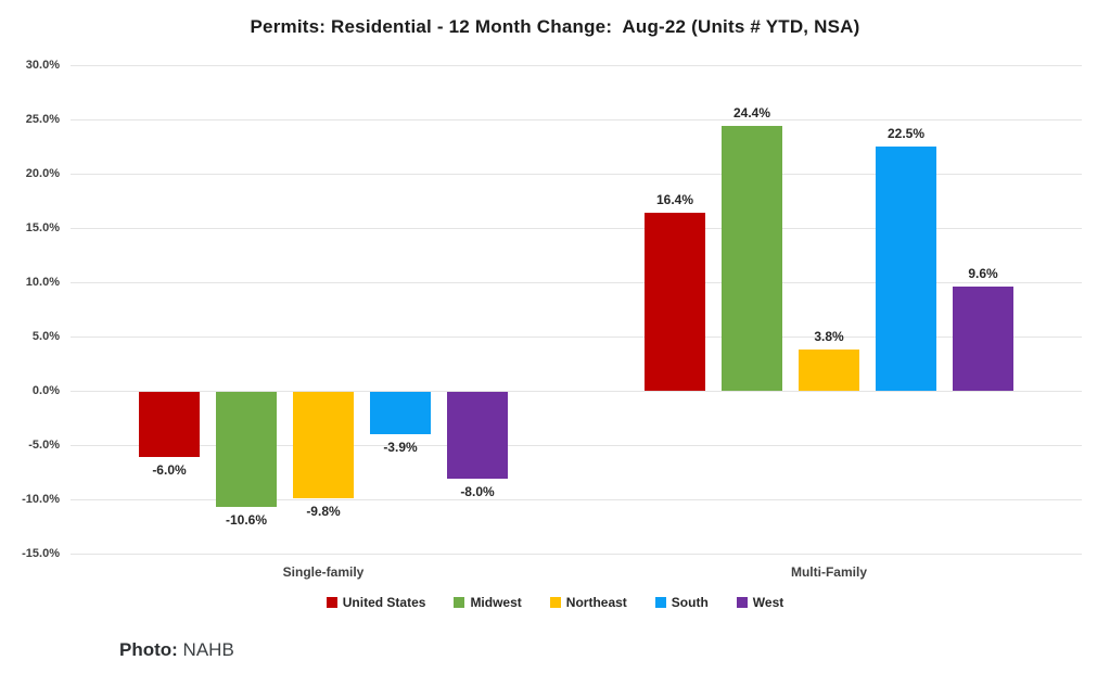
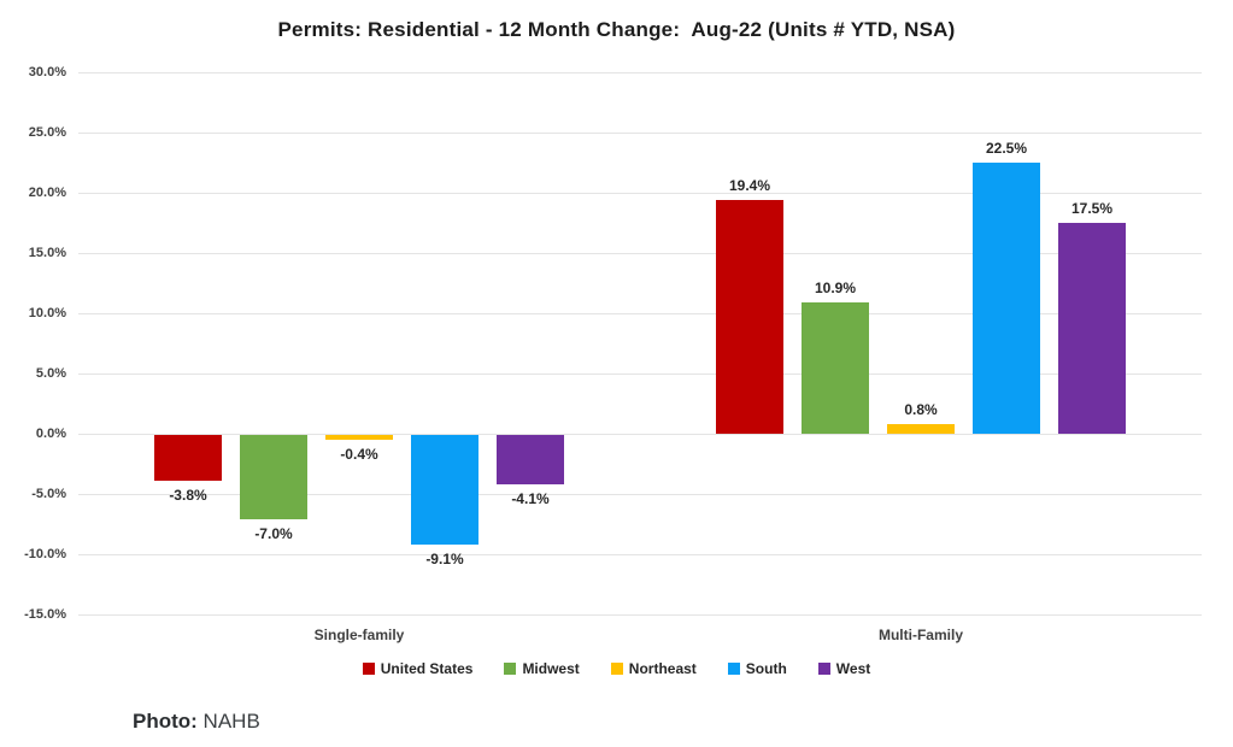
United States/Single-family: -6.0% -> -3.8%
Midwest/Single-family: -10.6% -> -7.0%
Northeast/Single-family: -9.8% -> -0.4%
South/Single-family: -3.9% -> -9.1%
West/Single-family: -8.0% -> -4.1%
United States/Multi-Family: 16.4% -> 19.4%
Midwest/Multi-Family: 24.4% -> 10.9%
Northeast/Multi-Family: 3.8% -> 0.8%
West/Multi-Family: 9.6% -> 17.5%
